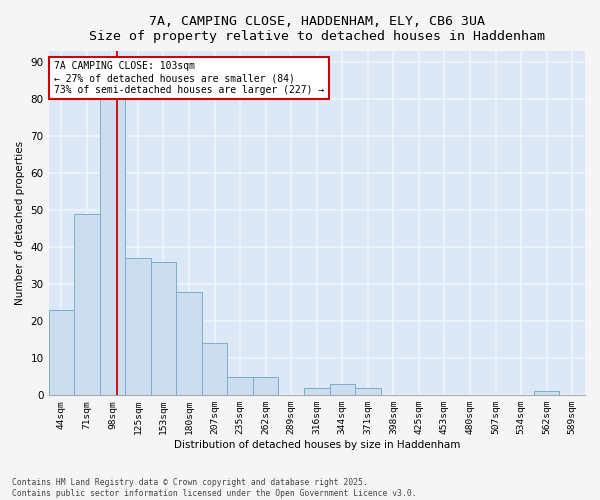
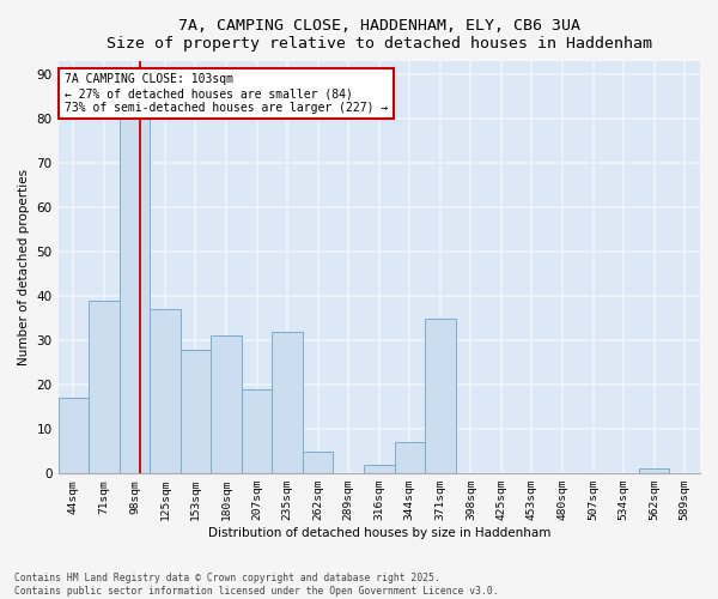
44sqm: 23 -> 17
71sqm: 49 -> 39
153sqm: 36 -> 28
180sqm: 28 -> 31
207sqm: 14 -> 19
235sqm: 5 -> 32
344sqm: 3 -> 7
371sqm: 2 -> 35
